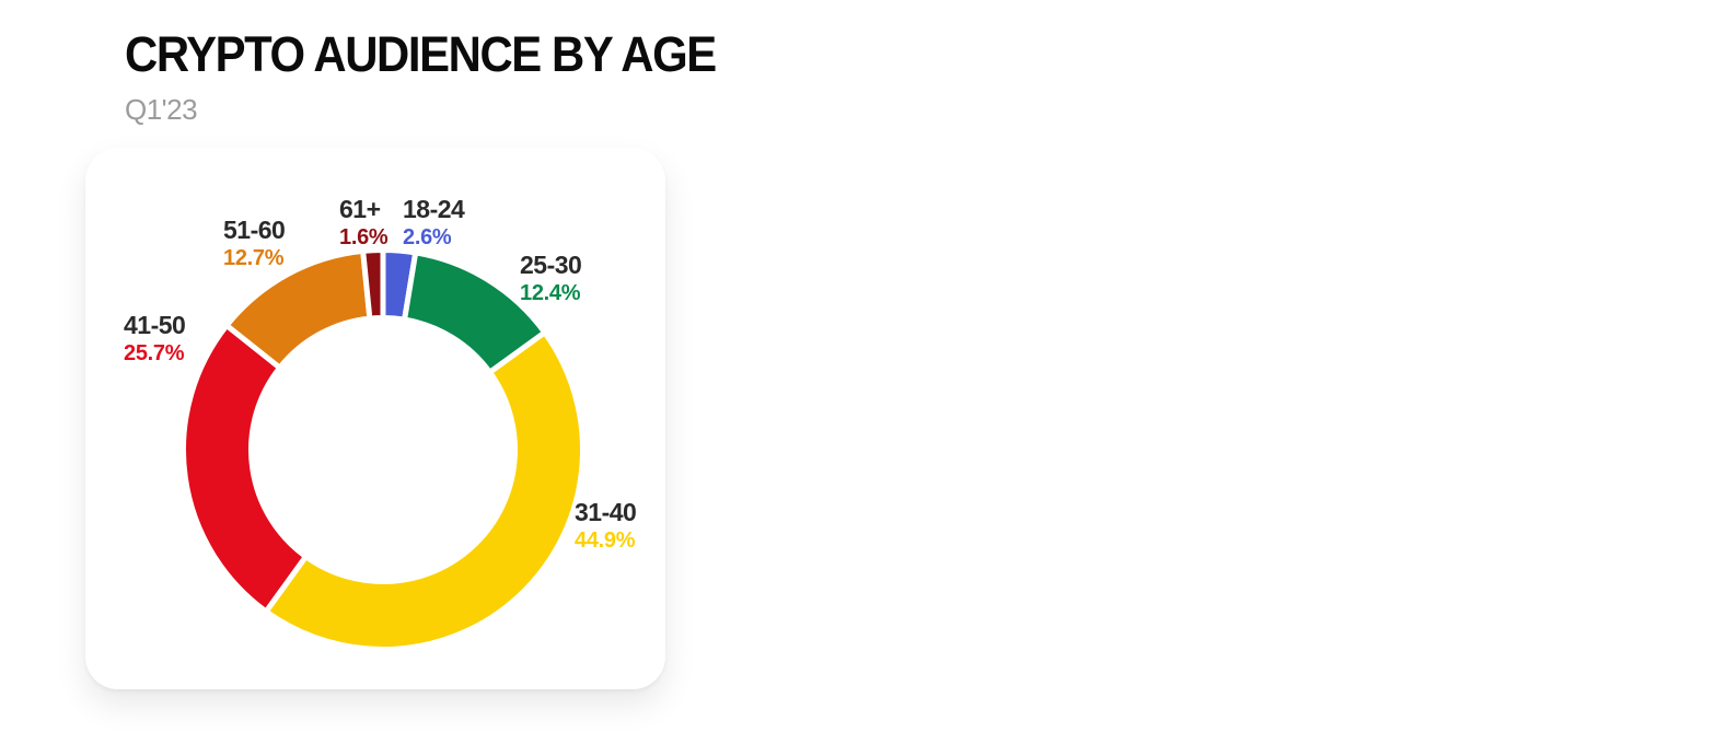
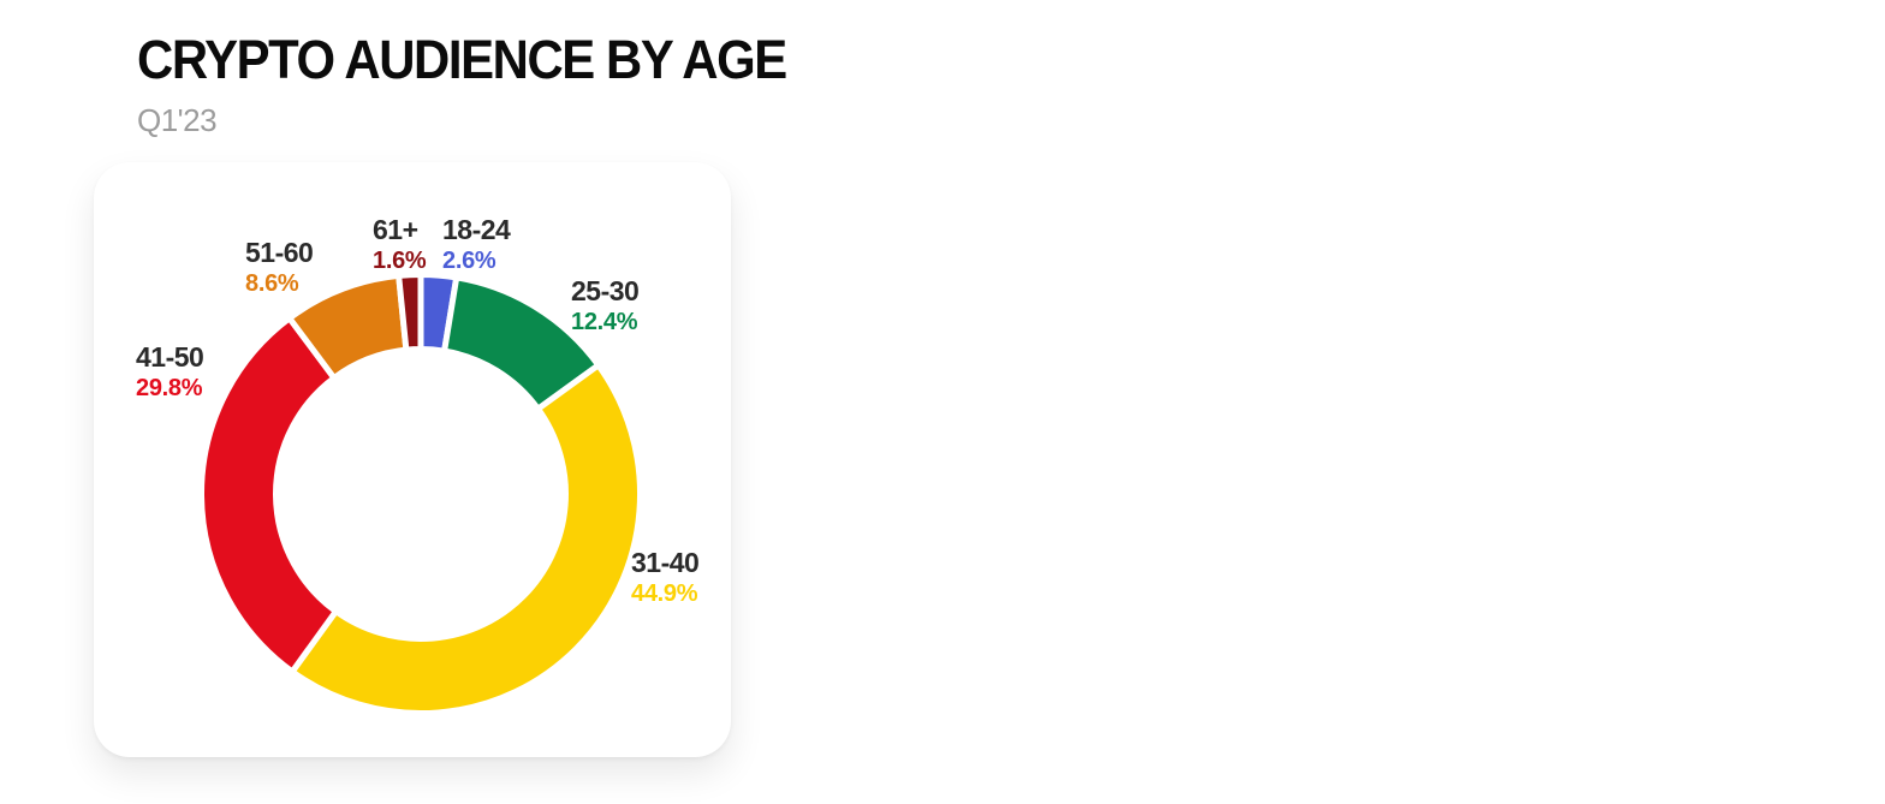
41-50: 25.7% -> 29.8%
51-60: 12.7% -> 8.6%
